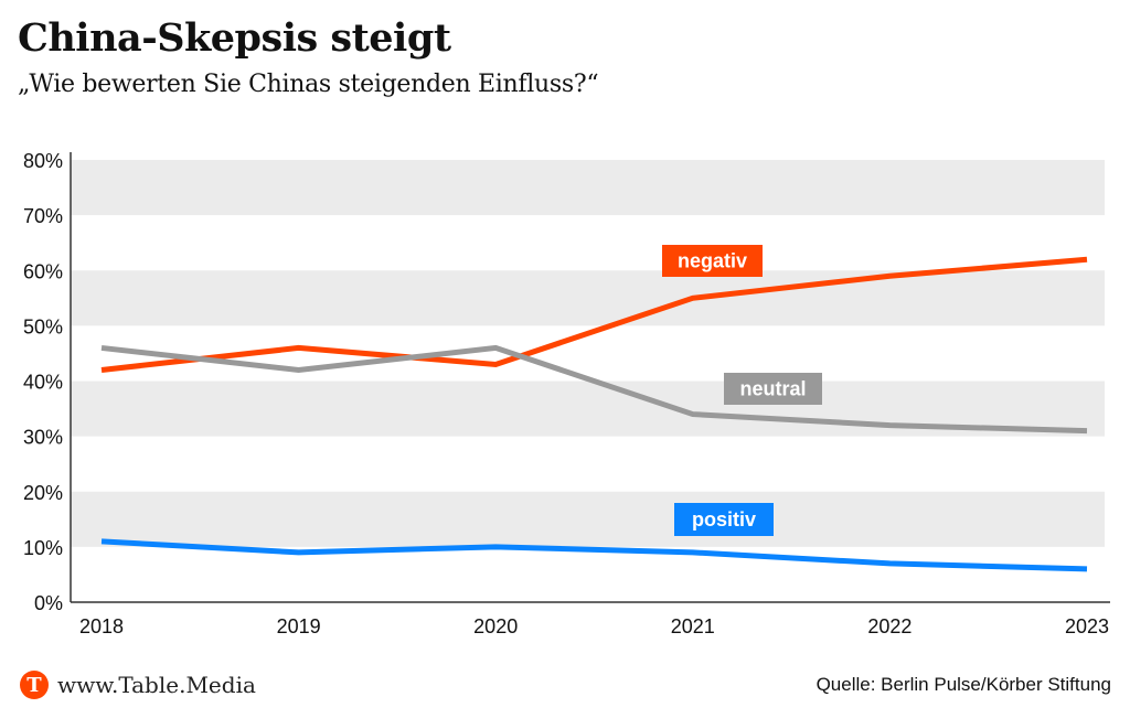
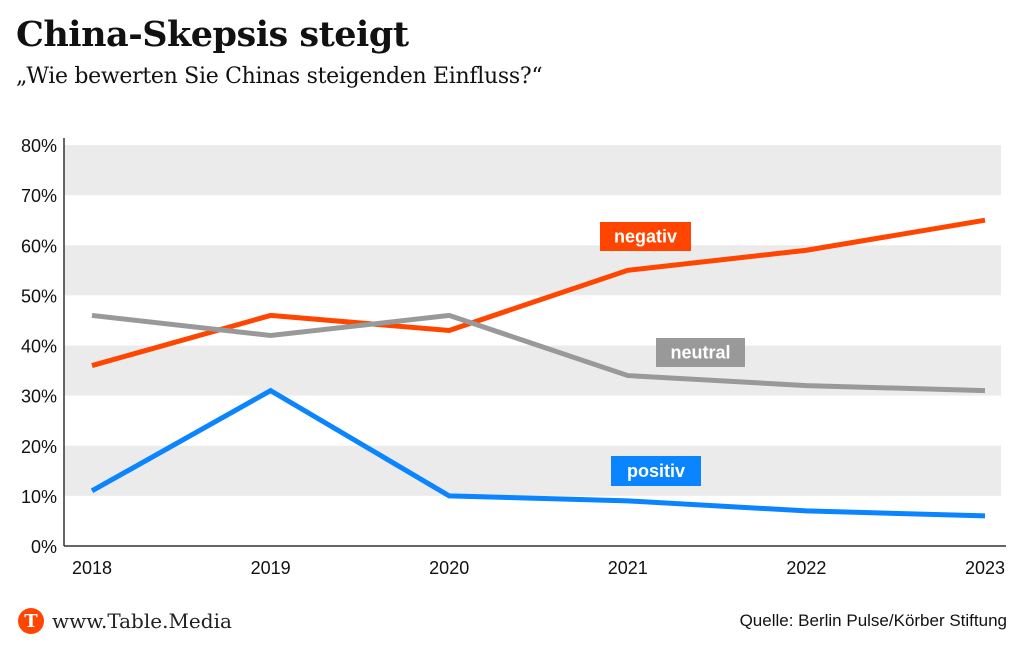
negativ/2018: 42% -> 36%
positiv/2019: 9% -> 31%
negativ/2023: 62% -> 65%
